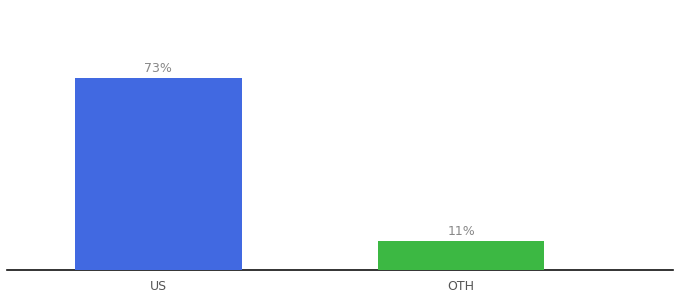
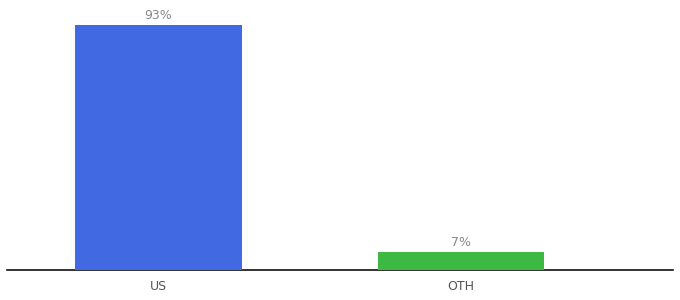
US: 73% -> 93%
OTH: 11% -> 7%
